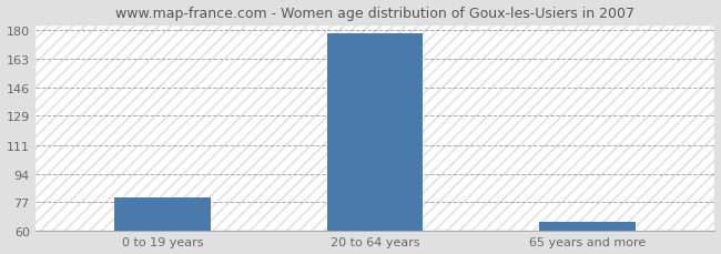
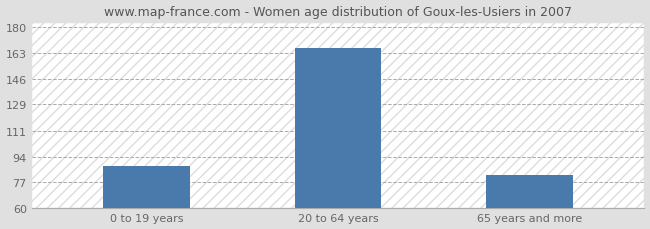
0 to 19 years: 80 -> 88
20 to 64 years: 178 -> 166
65 years and more: 65 -> 82
